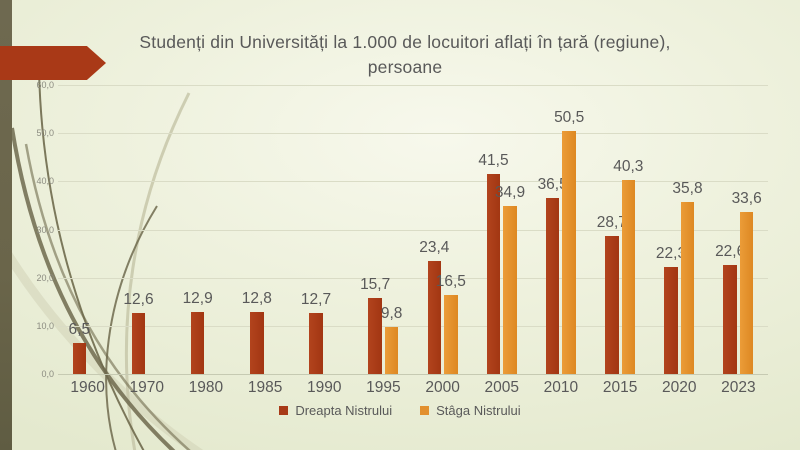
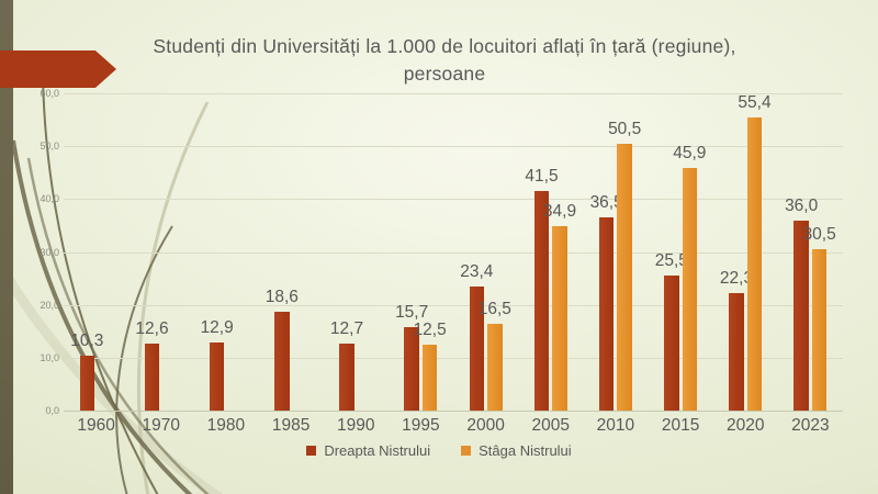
Dreapta Nistrului/1960: 6,5 -> 10,3
Dreapta Nistrului/1985: 12,8 -> 18,6
Stâga Nistrului/1995: 9,8 -> 12,5
Dreapta Nistrului/2015: 28,7 -> 25,5
Stâga Nistrului/2015: 40,3 -> 45,9
Stâga Nistrului/2020: 35,8 -> 55,4
Dreapta Nistrului/2023: 22,6 -> 36,0
Stâga Nistrului/2023: 33,6 -> 30,5
